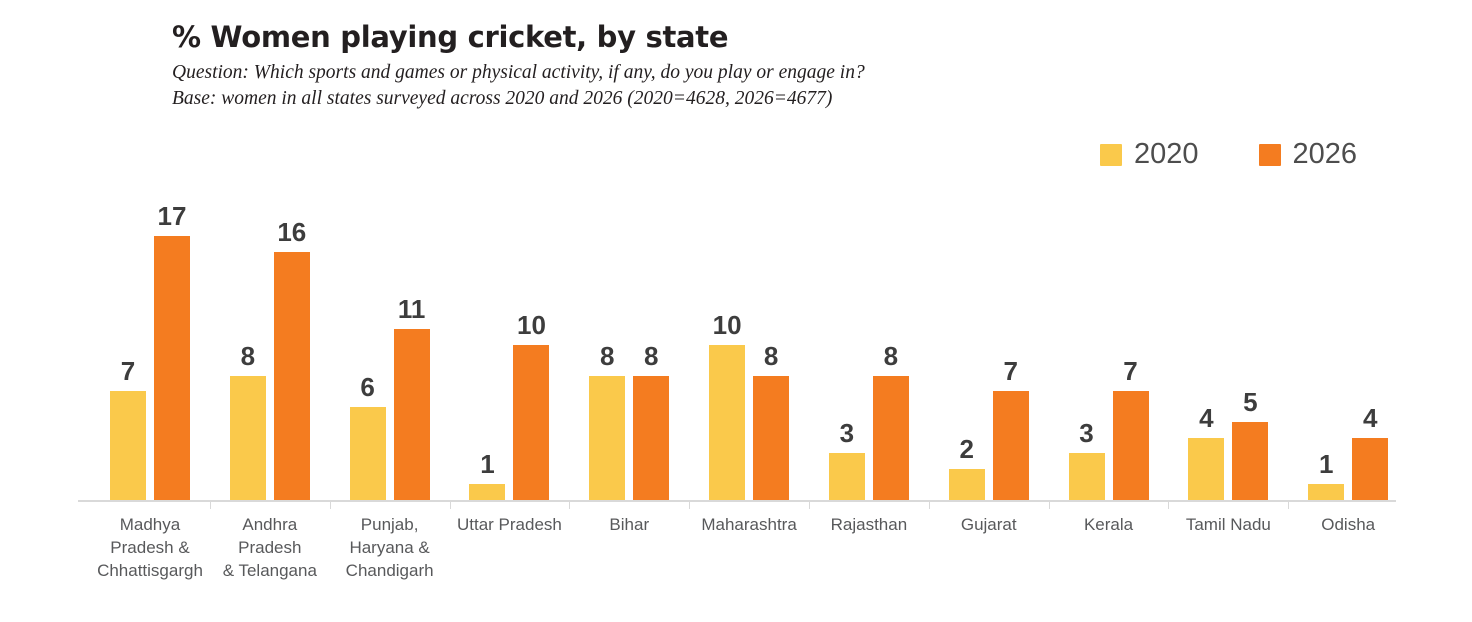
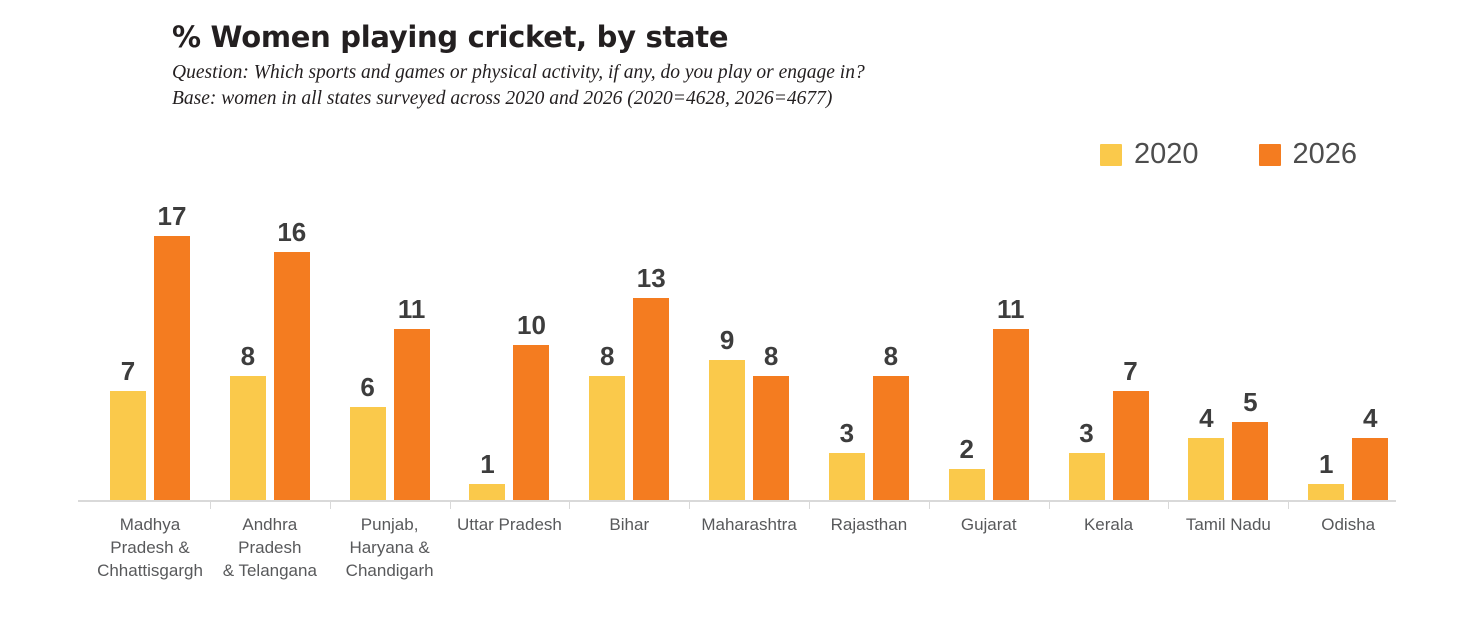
2026/Bihar: 8 -> 13
2020/Maharashtra: 10 -> 9
2026/Gujarat: 7 -> 11
